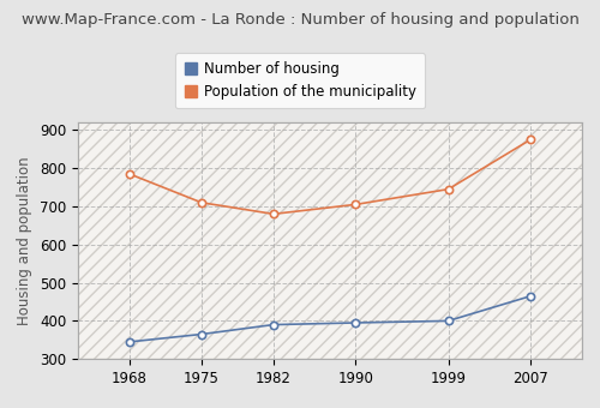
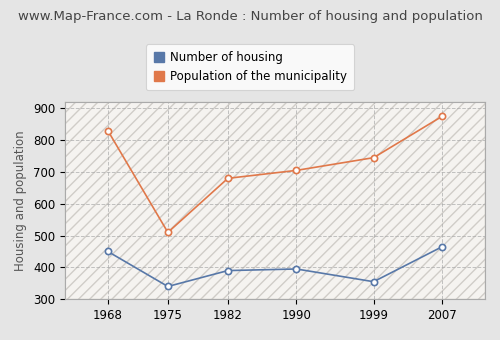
Number of housing/1968: 345 -> 450
Population of the municipality/1968: 785 -> 830
Number of housing/1975: 365 -> 340
Population of the municipality/1975: 710 -> 510
Number of housing/1999: 400 -> 355
